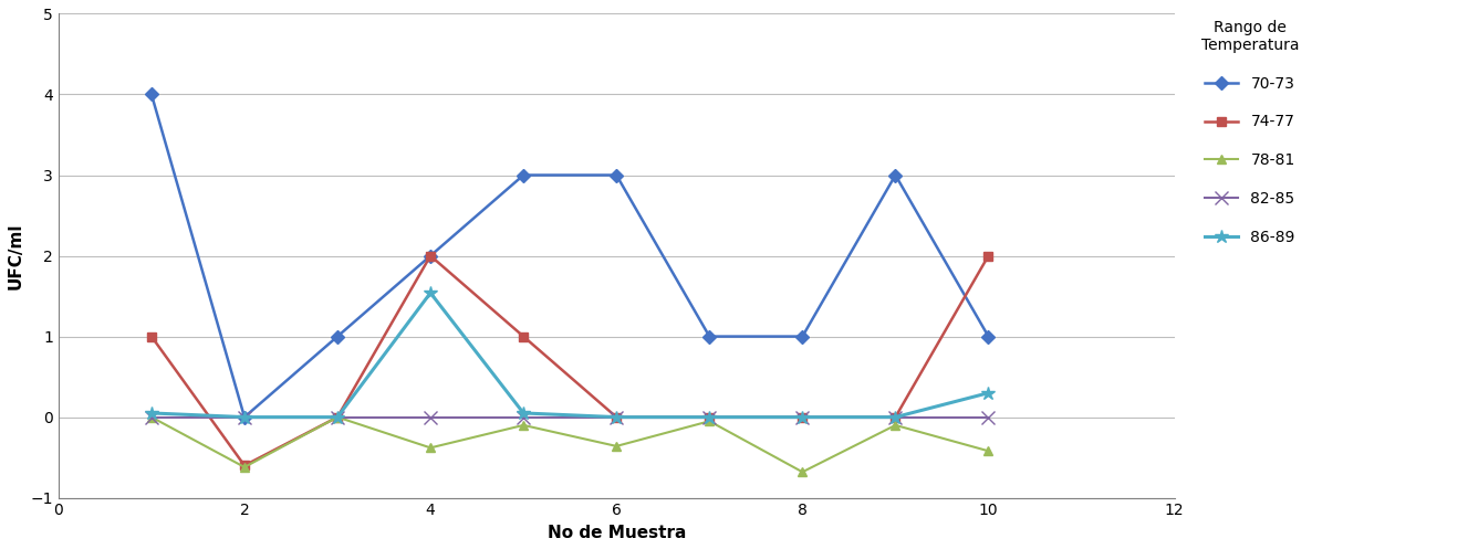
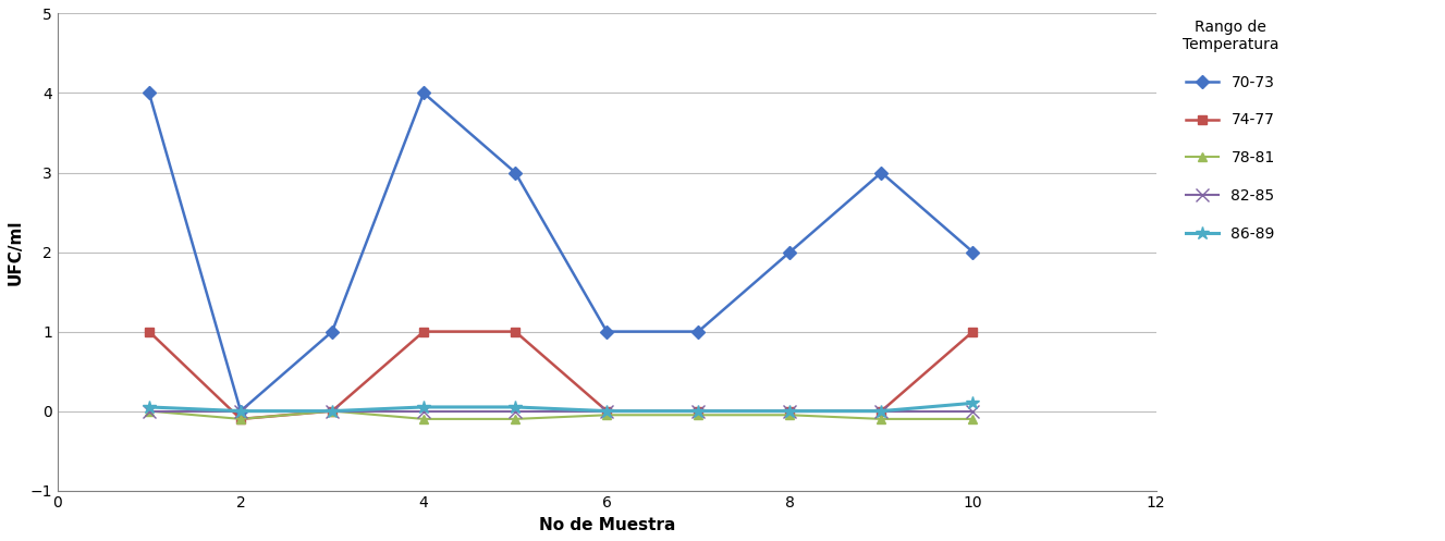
74-77/2: -0.6 -> -0.1
78-81/2: -0.62 -> -0.10
70-73/4: 2 -> 4
74-77/4: 2.0 -> 1.0
78-81/4: -0.38 -> -0.10
86-89/4: 1.54 -> 0.05
70-73/6: 3 -> 1
78-81/6: -0.36 -> -0.05
70-73/8: 1 -> 2
78-81/8: -0.68 -> -0.05
70-73/10: 1 -> 2
74-77/10: 2.0 -> 1.0
78-81/10: -0.42 -> -0.10
86-89/10: 0.30 -> 0.10
